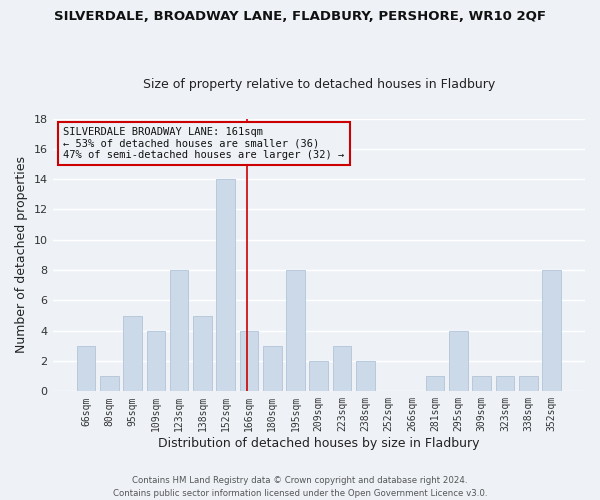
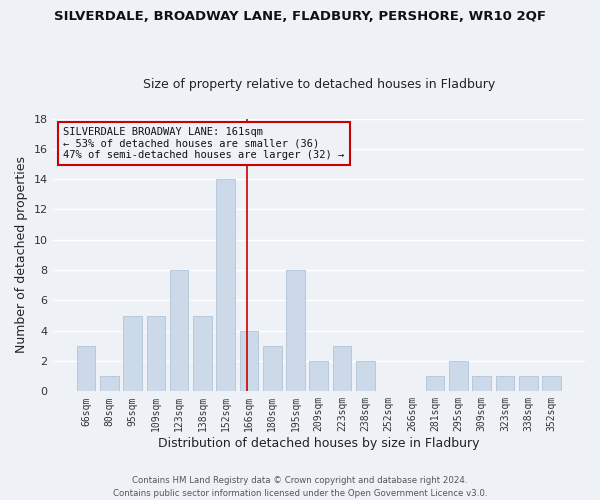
109sqm: 4 -> 5
295sqm: 4 -> 2
352sqm: 8 -> 1
